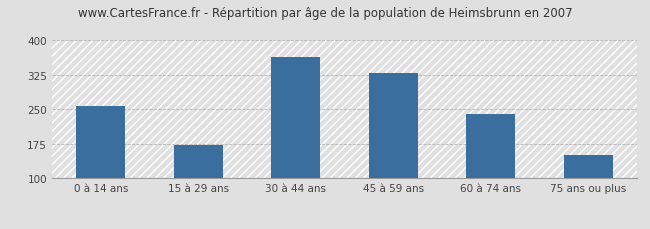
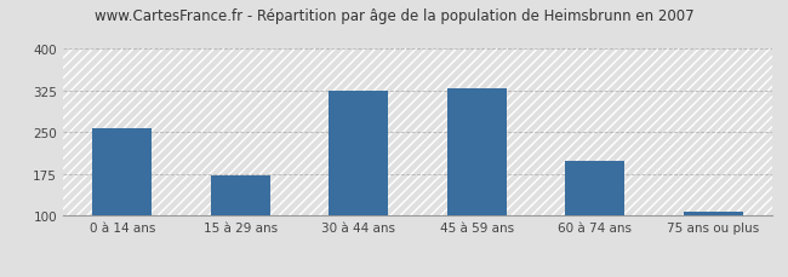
30 à 44 ans: 365 -> 325
60 à 74 ans: 240 -> 198
75 ans ou plus: 150 -> 107
